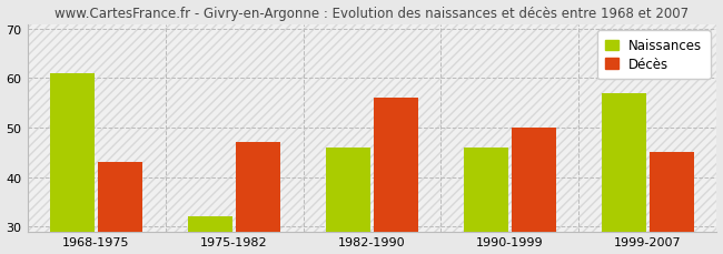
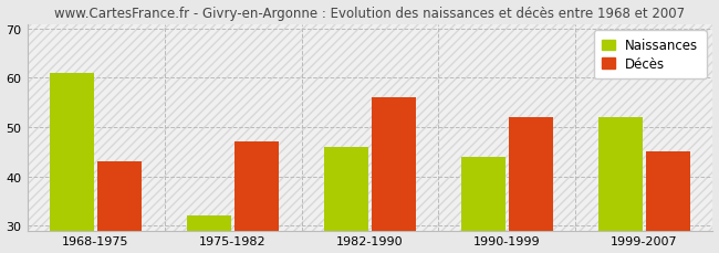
Naissances/1990-1999: 46 -> 44
Décès/1990-1999: 50 -> 52
Naissances/1999-2007: 57 -> 52
